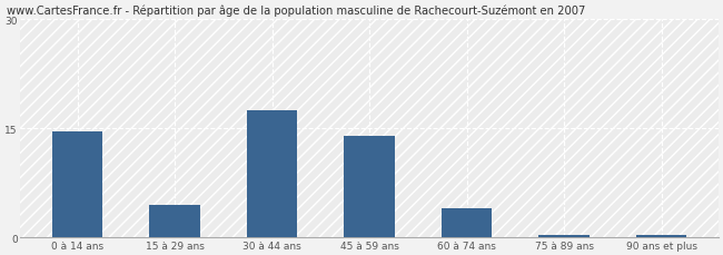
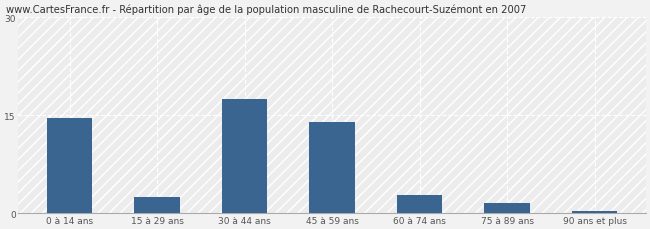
15 à 29 ans: 4.5 -> 2.4
60 à 74 ans: 4.0 -> 2.8
75 à 89 ans: 0.3 -> 1.6
